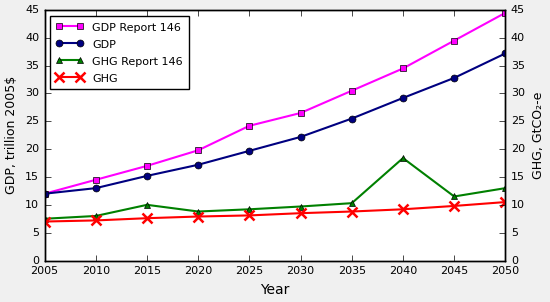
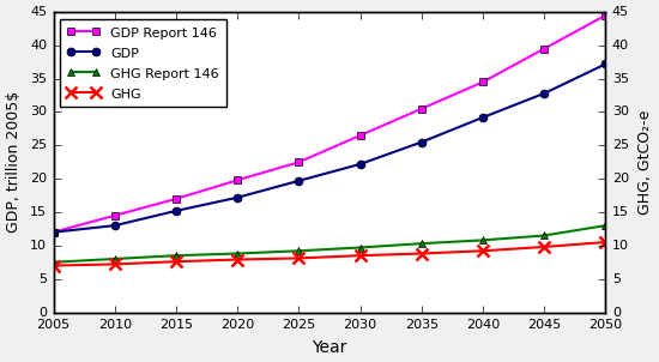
GHG Report 146/2015: 10.0 -> 8.5
GDP Report 146/2025: 24.2 -> 22.5
GHG Report 146/2040: 18.4 -> 10.8
